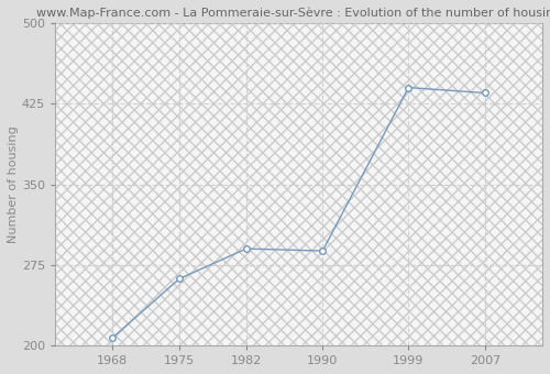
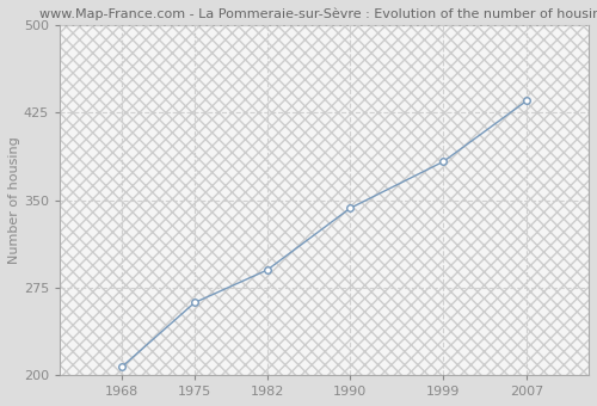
1990: 288 -> 343
1999: 440 -> 383
